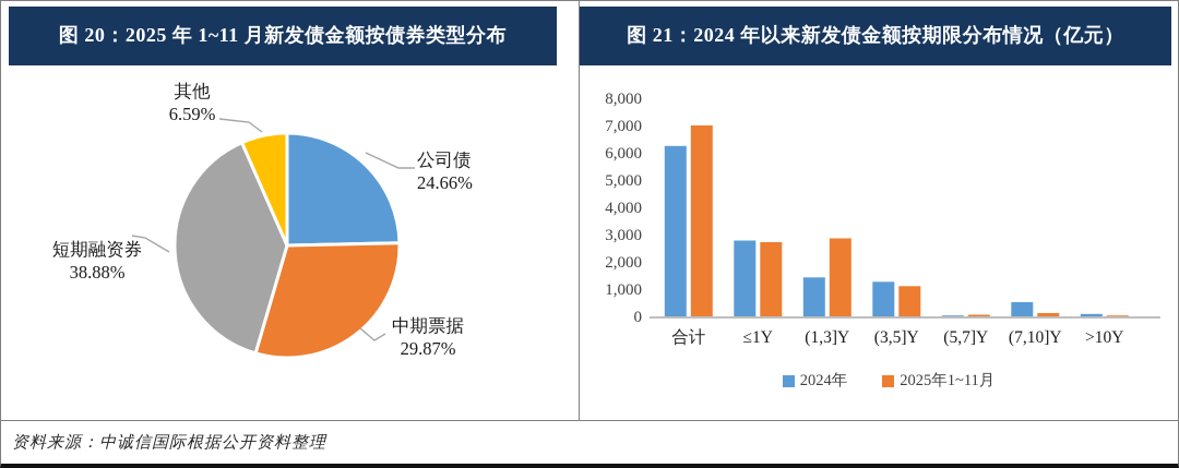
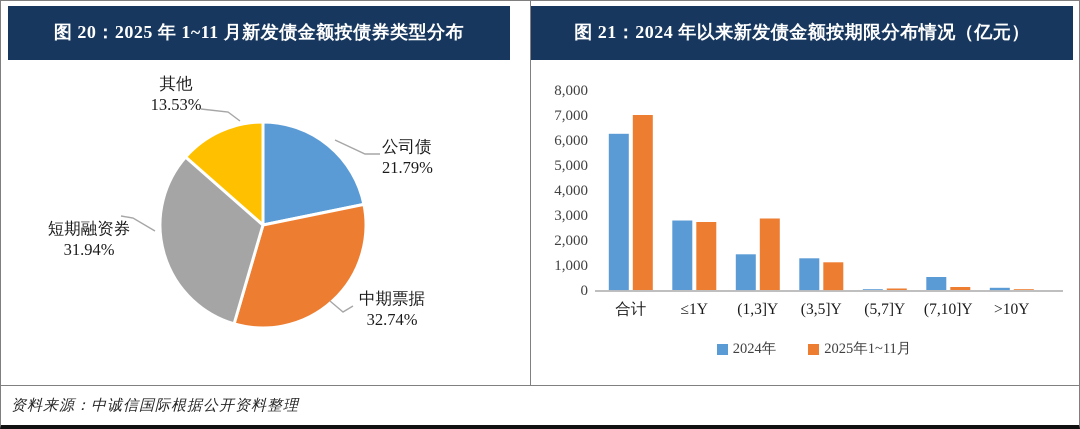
图 20：2025 年 1~11 月新发债金额按债券类型分布/公司债: 24.66% -> 21.79%
图 20：2025 年 1~11 月新发债金额按债券类型分布/中期票据: 29.87% -> 32.74%
图 20：2025 年 1~11 月新发债金额按债券类型分布/短期融资券: 38.88% -> 31.94%
图 20：2025 年 1~11 月新发债金额按债券类型分布/其他: 6.59% -> 13.53%
